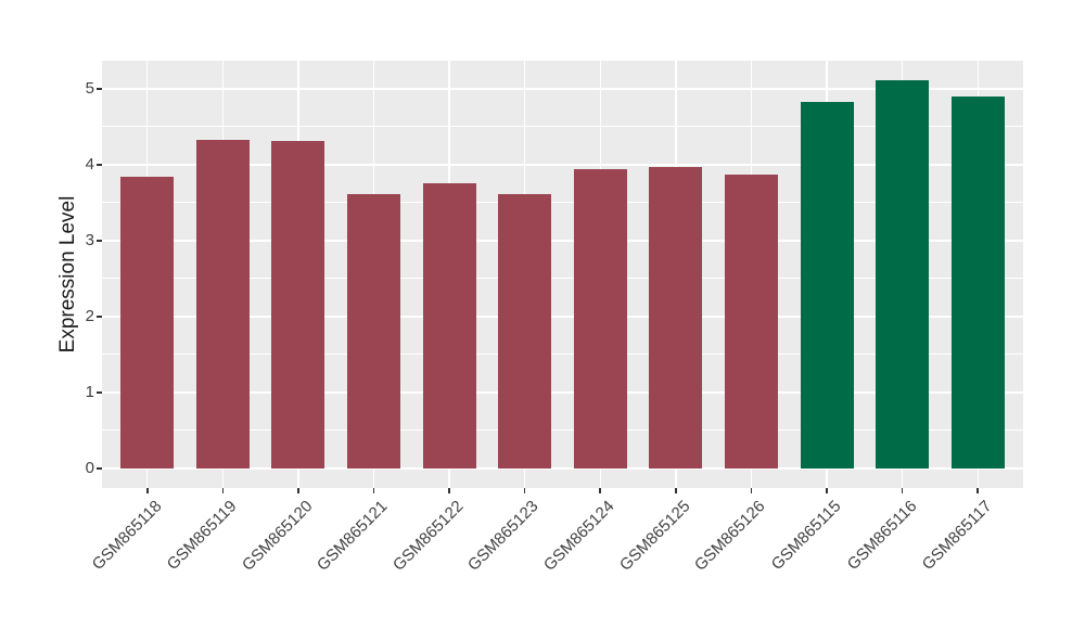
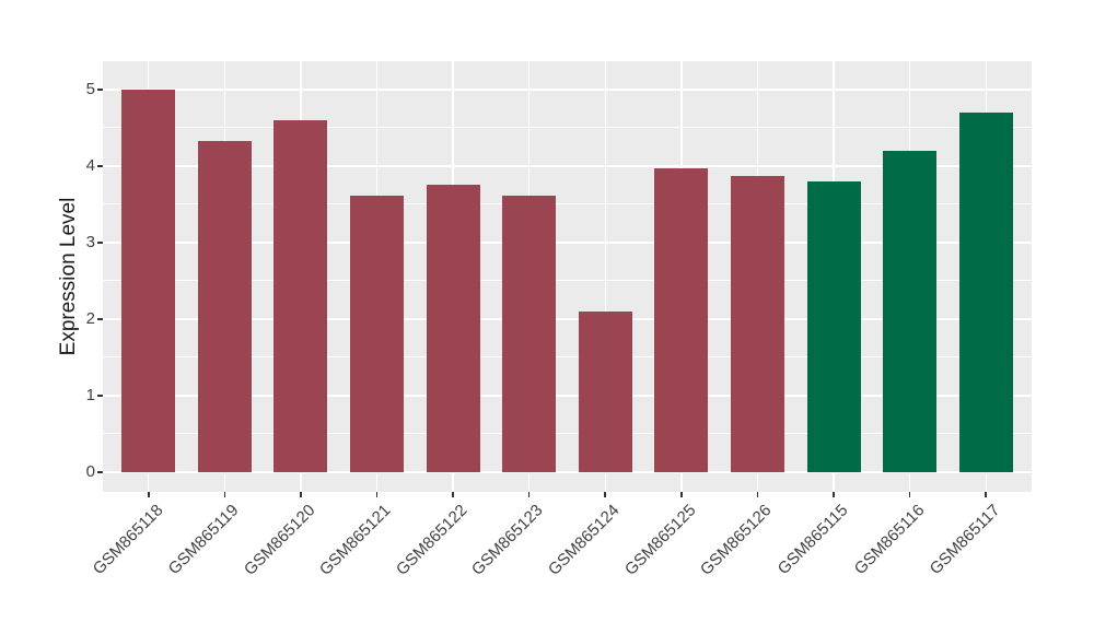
GSM865118: 3.8 -> 5.0
GSM865120: 4.3 -> 4.6
GSM865124: 3.9 -> 2.1
GSM865115: 4.8 -> 3.8
GSM865116: 5.1 -> 4.2
GSM865117: 4.9 -> 4.7
